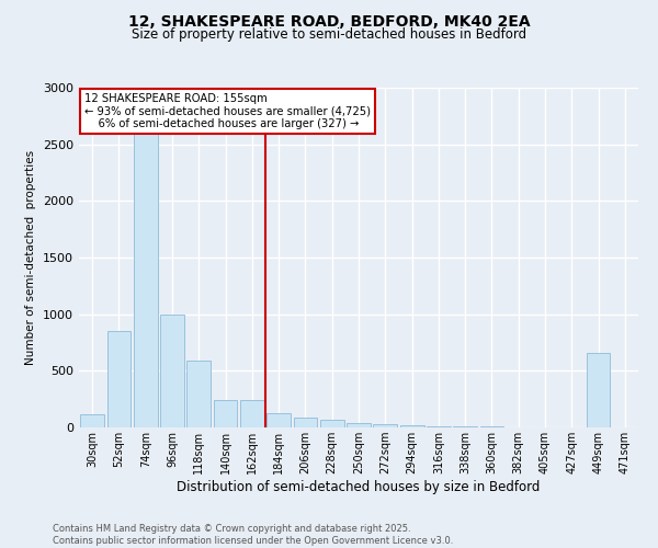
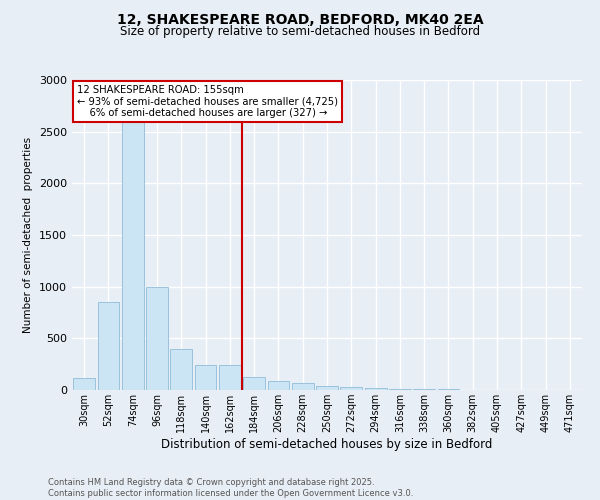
118sqm: 590 -> 400
449sqm: 660 -> 0
